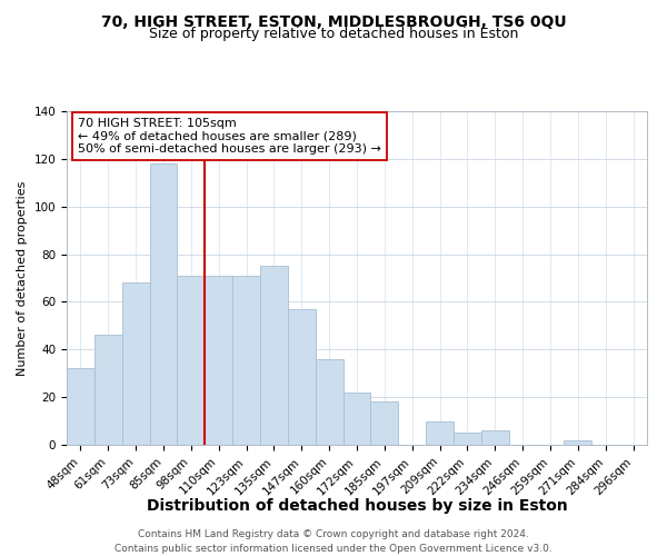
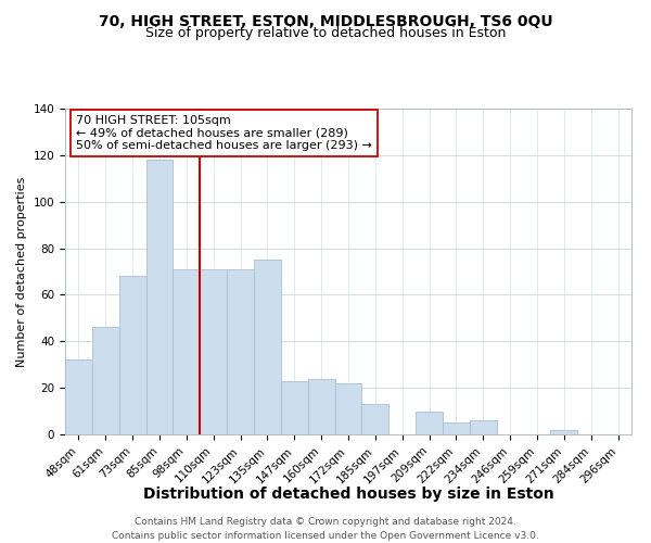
147sqm: 57 -> 23
160sqm: 36 -> 24
185sqm: 18 -> 13
